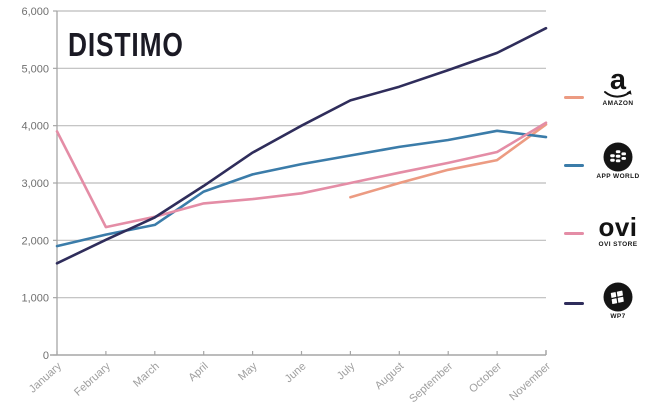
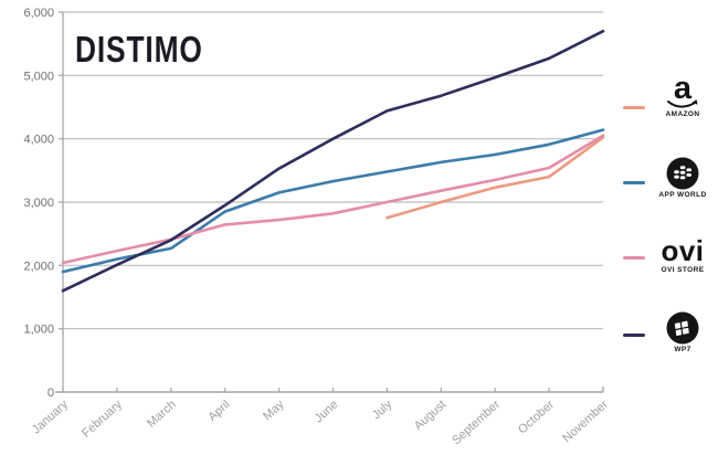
OVI STORE/January: 3900 -> 2000
APP WORLD/November: 3800 -> 4100
